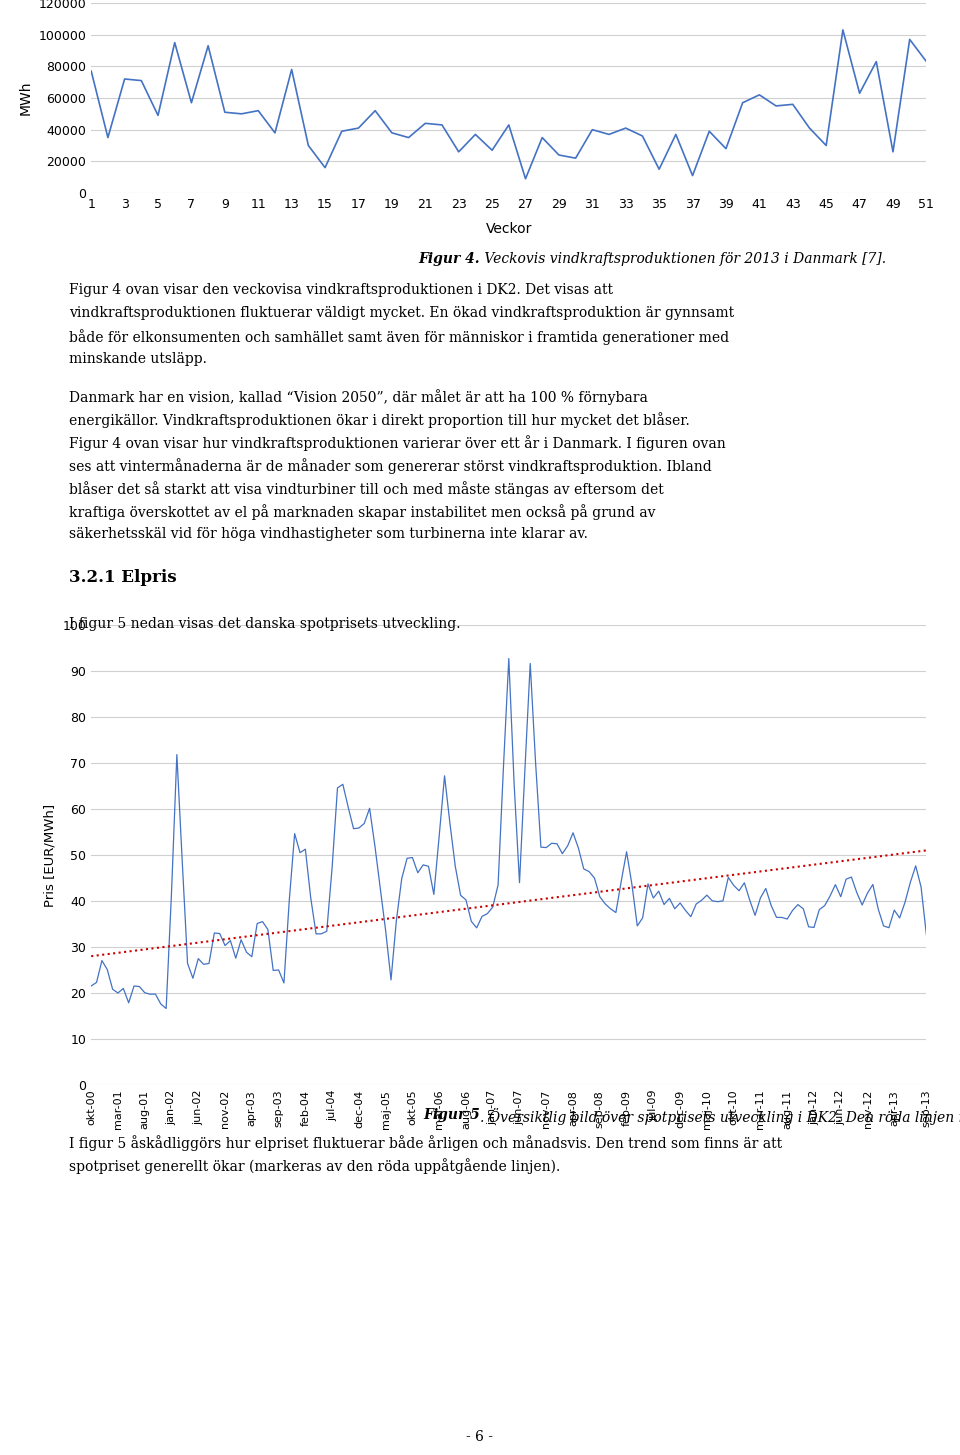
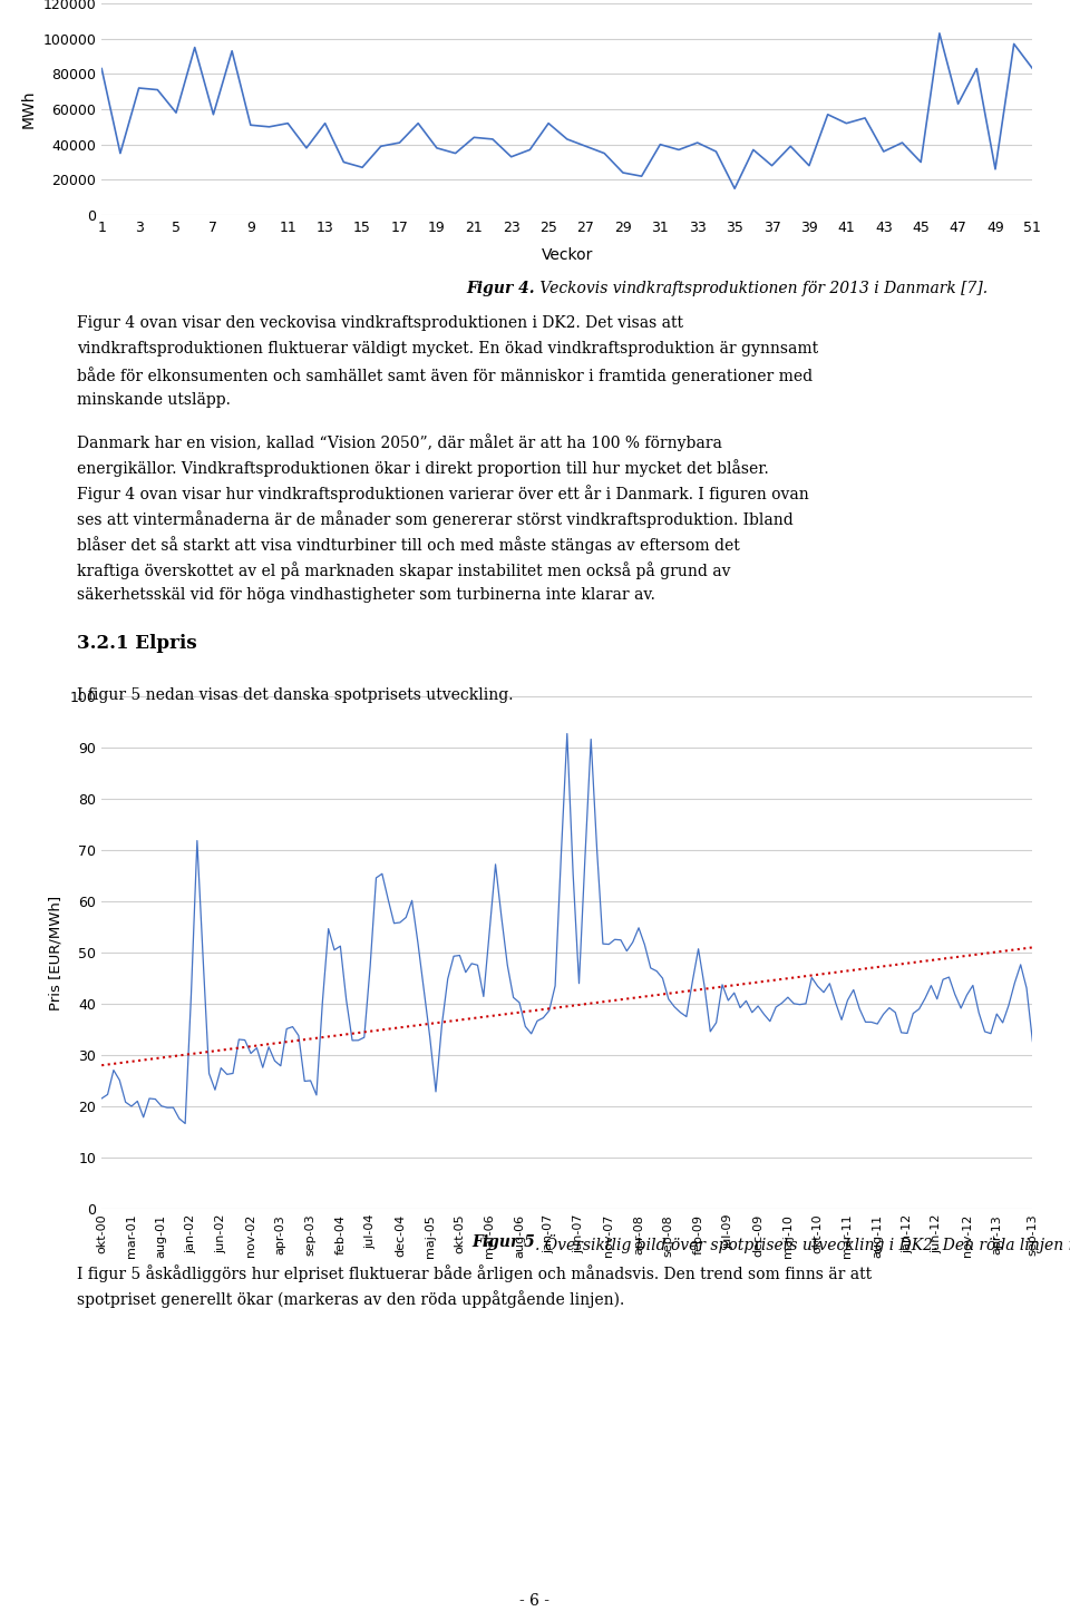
1: 77000 -> 83000
5: 49000 -> 58000
13: 78000 -> 52000
15: 16000 -> 27000
23: 26000 -> 33000
25: 27000 -> 52000
27: 9000 -> 39000
37: 11000 -> 28000
41: 62000 -> 52000
43: 56000 -> 36000
